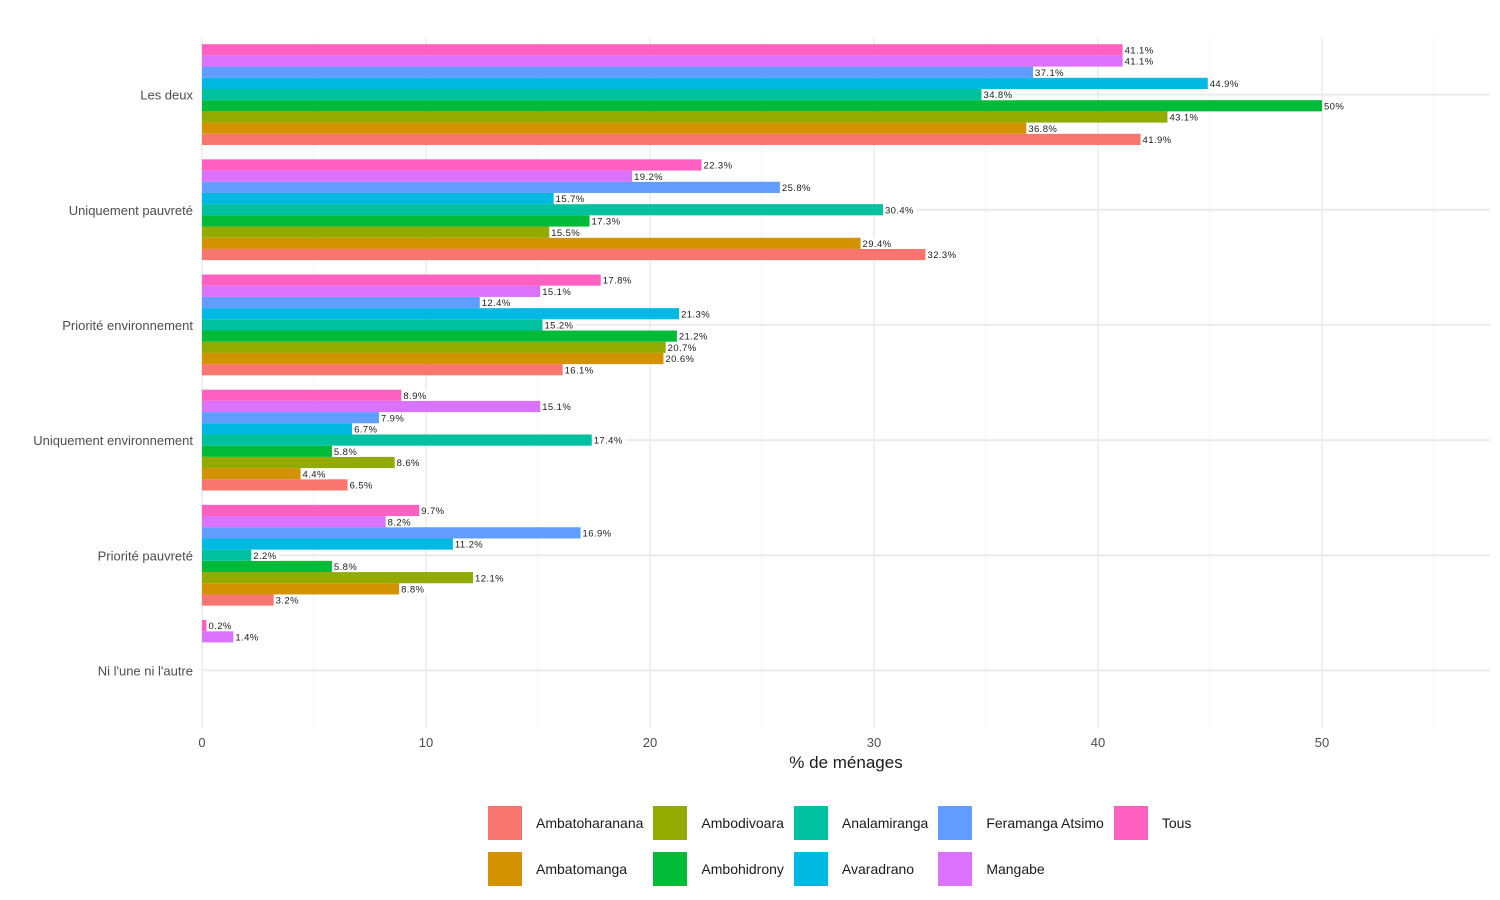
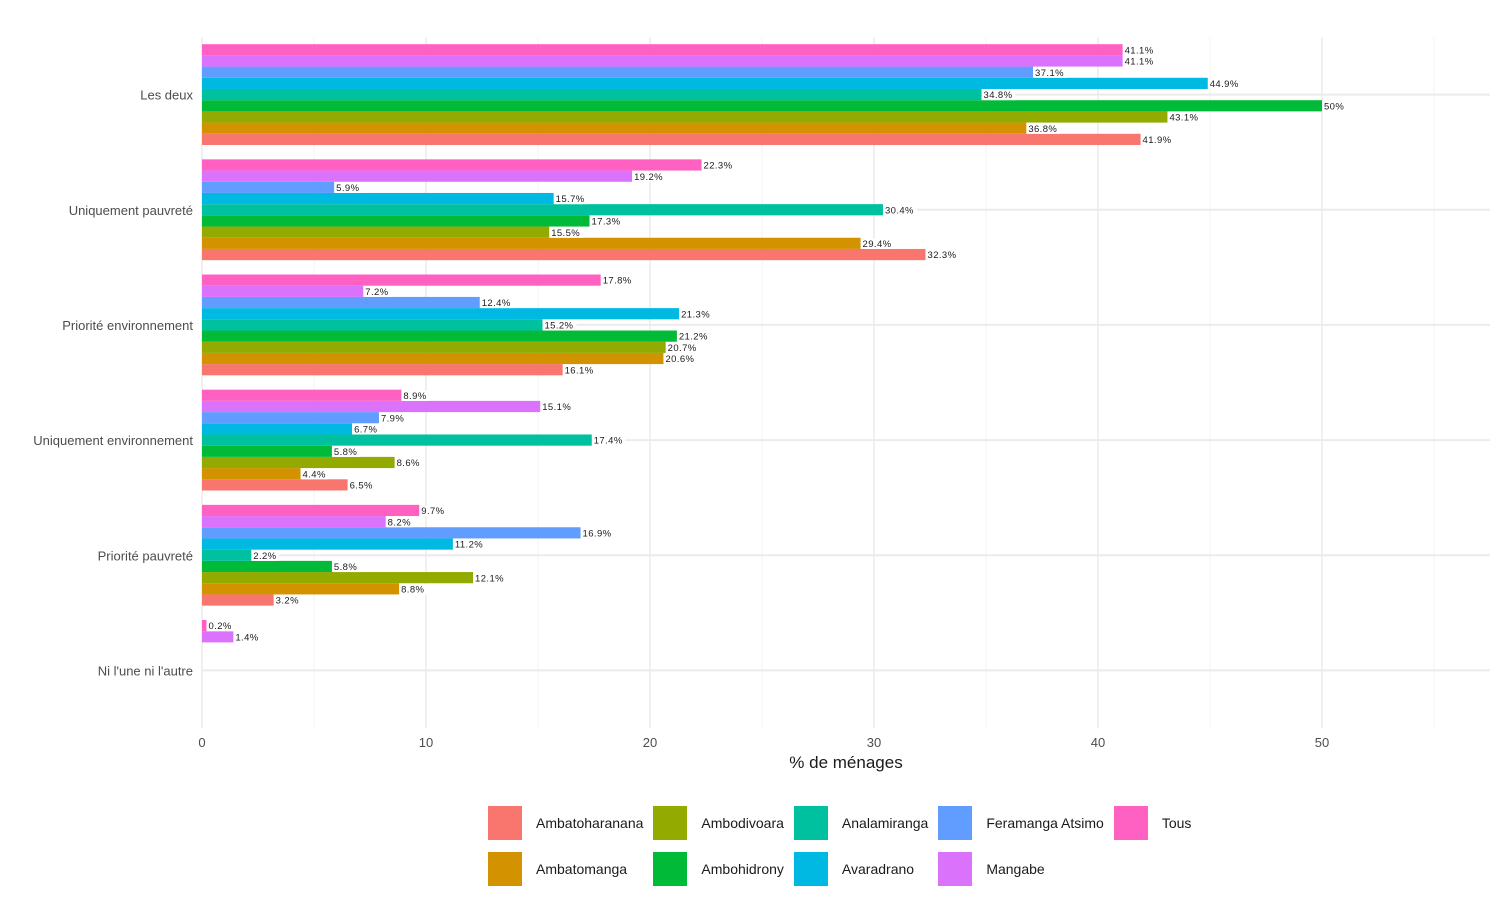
Feramanga Atsimo/Uniquement pauvreté: 25.8% -> 5.9%
Mangabe/Priorité environnement: 15.1% -> 7.2%
